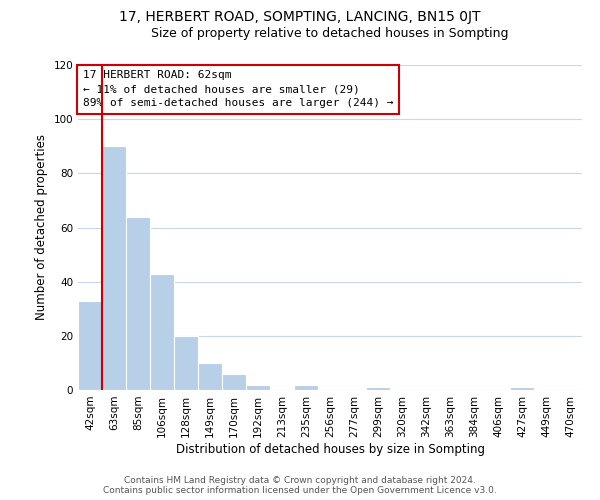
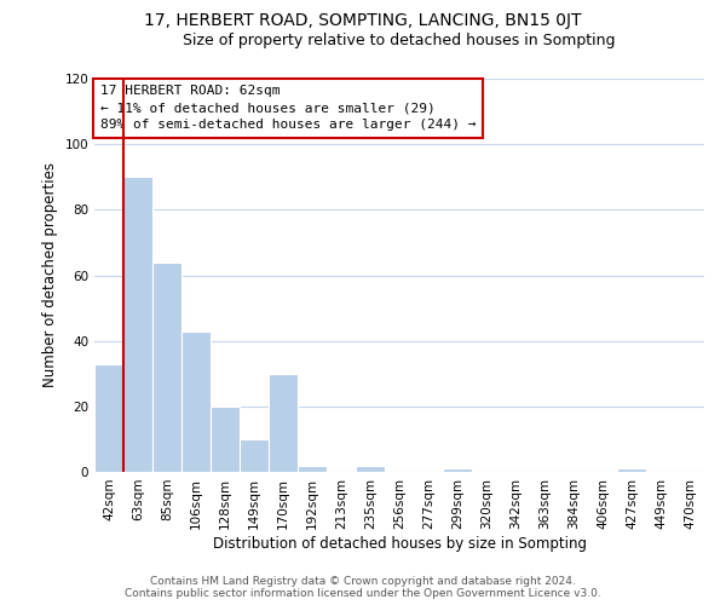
170sqm: 6 -> 30
